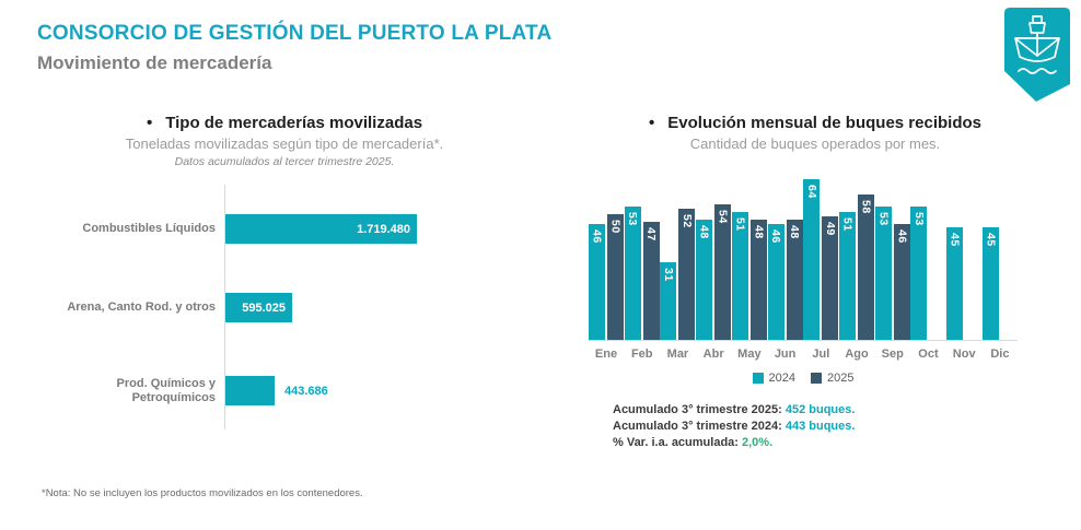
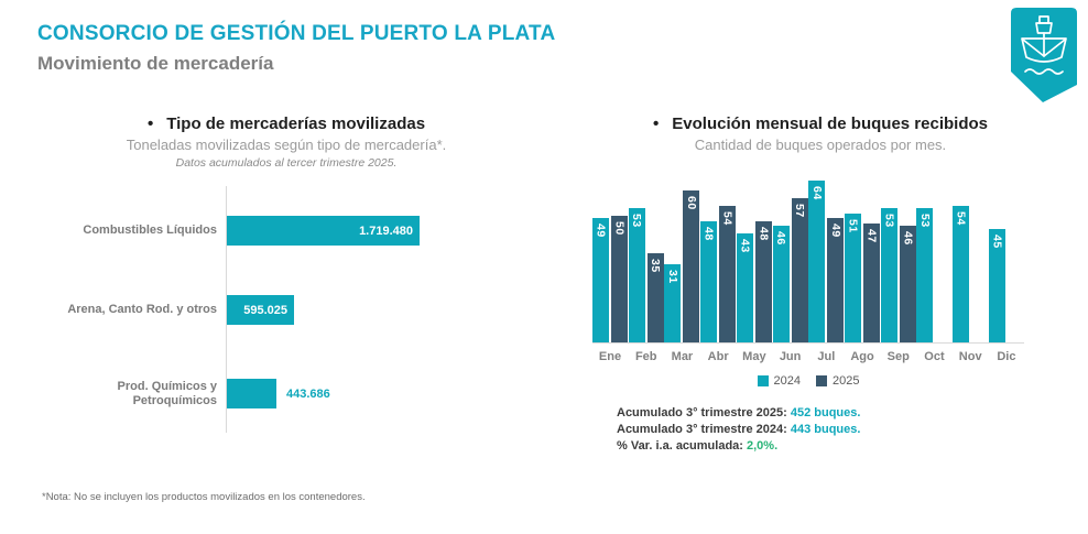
Evolución mensual de buques recibidos/2024/Ene: 46 -> 49
Evolución mensual de buques recibidos/2025/Feb: 47 -> 35
Evolución mensual de buques recibidos/2025/Mar: 52 -> 60
Evolución mensual de buques recibidos/2024/May: 51 -> 43
Evolución mensual de buques recibidos/2025/Jun: 48 -> 57
Evolución mensual de buques recibidos/2025/Ago: 58 -> 47
Evolución mensual de buques recibidos/2024/Nov: 45 -> 54
